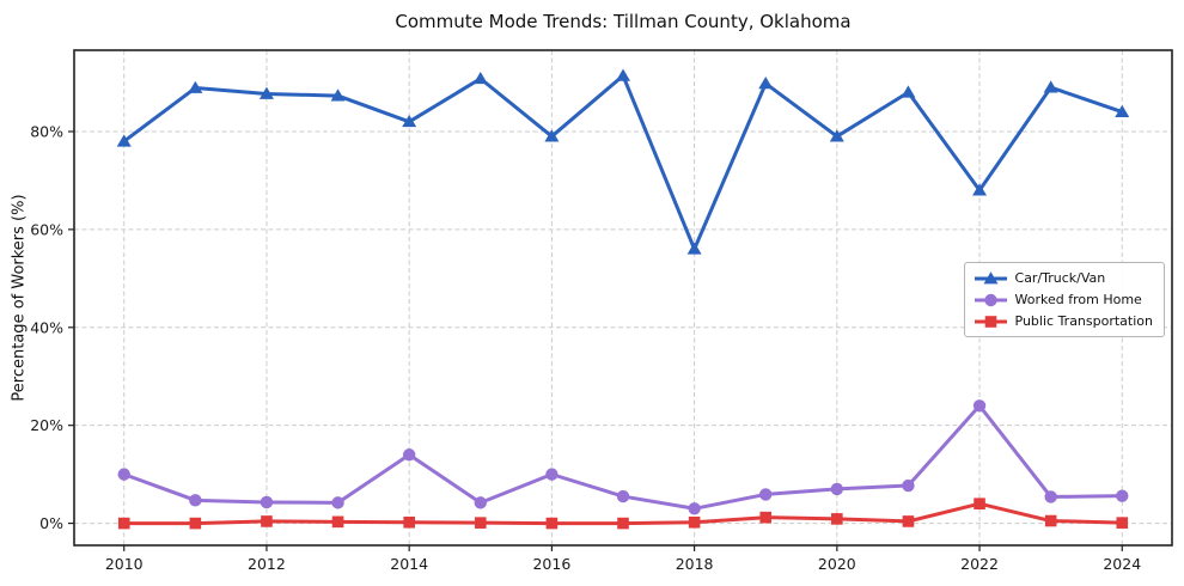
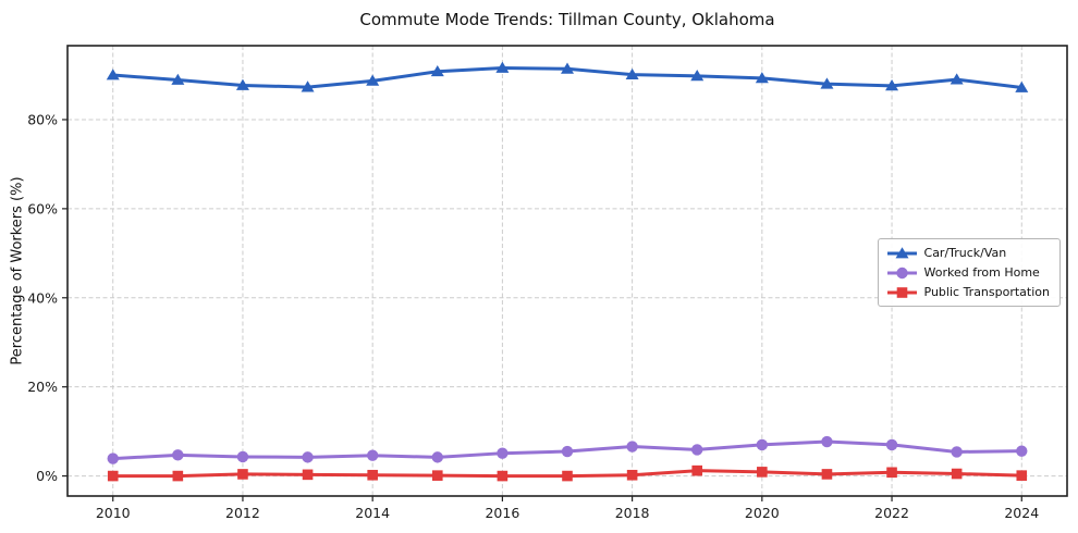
Car/Truck/Van/2010: 78% -> 90%
Worked from Home/2010: 10% -> 4%
Car/Truck/Van/2014: 82% -> 89%
Worked from Home/2014: 14% -> 5%
Car/Truck/Van/2016: 79% -> 92%
Worked from Home/2016: 10% -> 5%
Car/Truck/Van/2018: 56% -> 90%
Worked from Home/2018: 3% -> 7%
Car/Truck/Van/2020: 79% -> 89%
Car/Truck/Van/2022: 68% -> 88%
Worked from Home/2022: 24% -> 7%
Public Transportation/2022: 4% -> 1%
Car/Truck/Van/2024: 84% -> 87%
